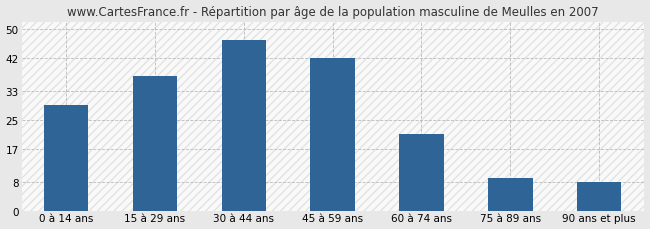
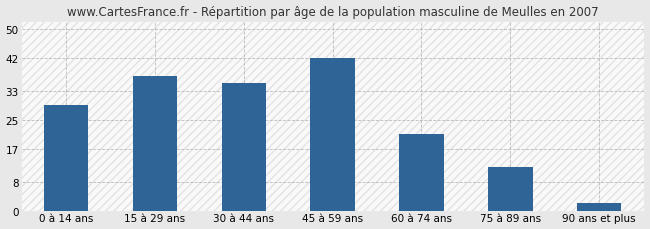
30 à 44 ans: 47 -> 35
75 à 89 ans: 9 -> 12
90 ans et plus: 8 -> 2
